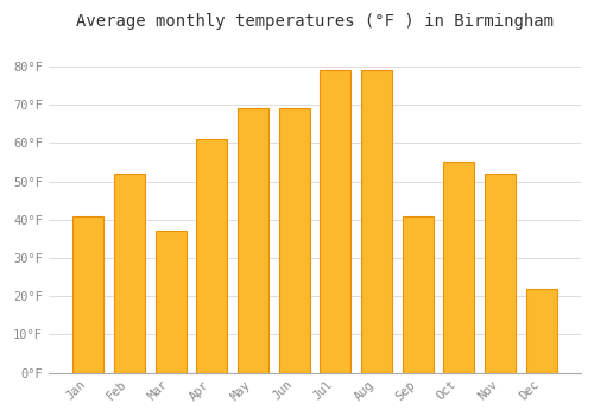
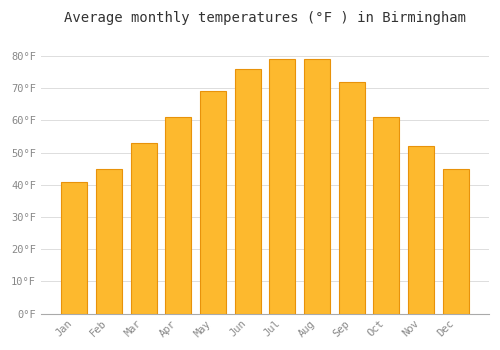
Feb: 52°F -> 45°F
Mar: 37°F -> 53°F
Jun: 69°F -> 76°F
Sep: 41°F -> 72°F
Oct: 55°F -> 61°F
Dec: 22°F -> 45°F
